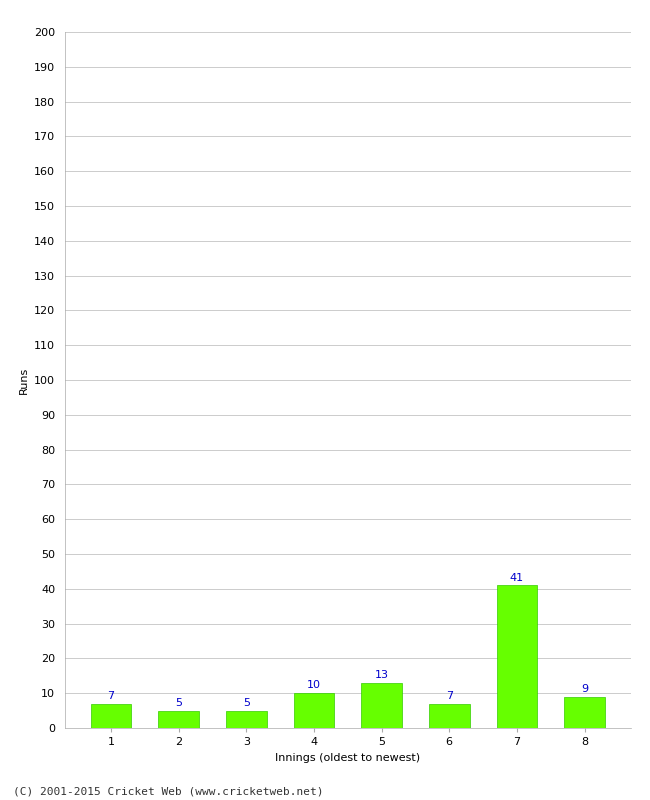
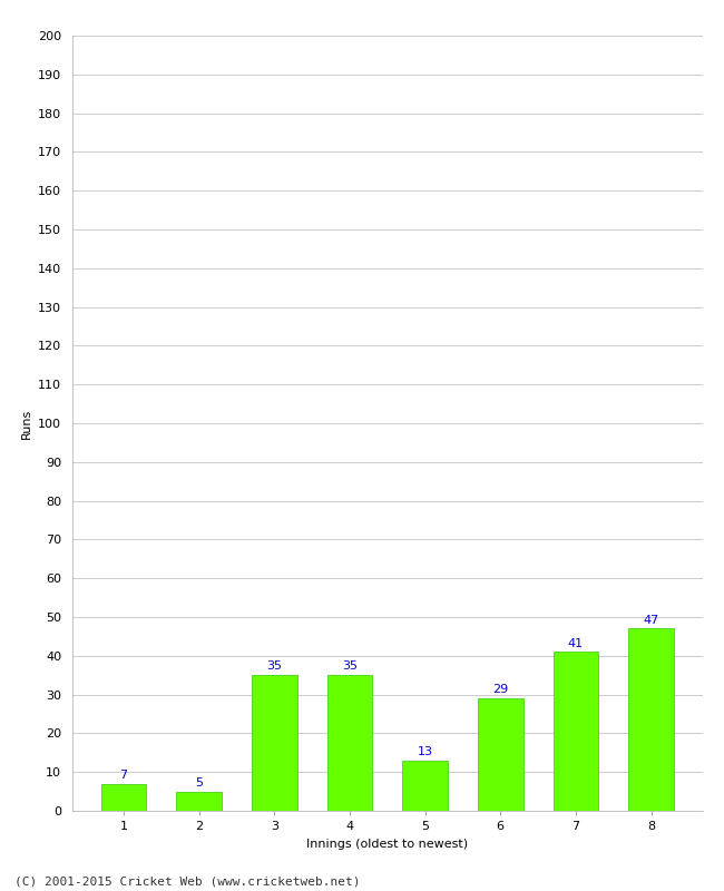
3: 5 -> 35
4: 10 -> 35
6: 7 -> 29
8: 9 -> 47
